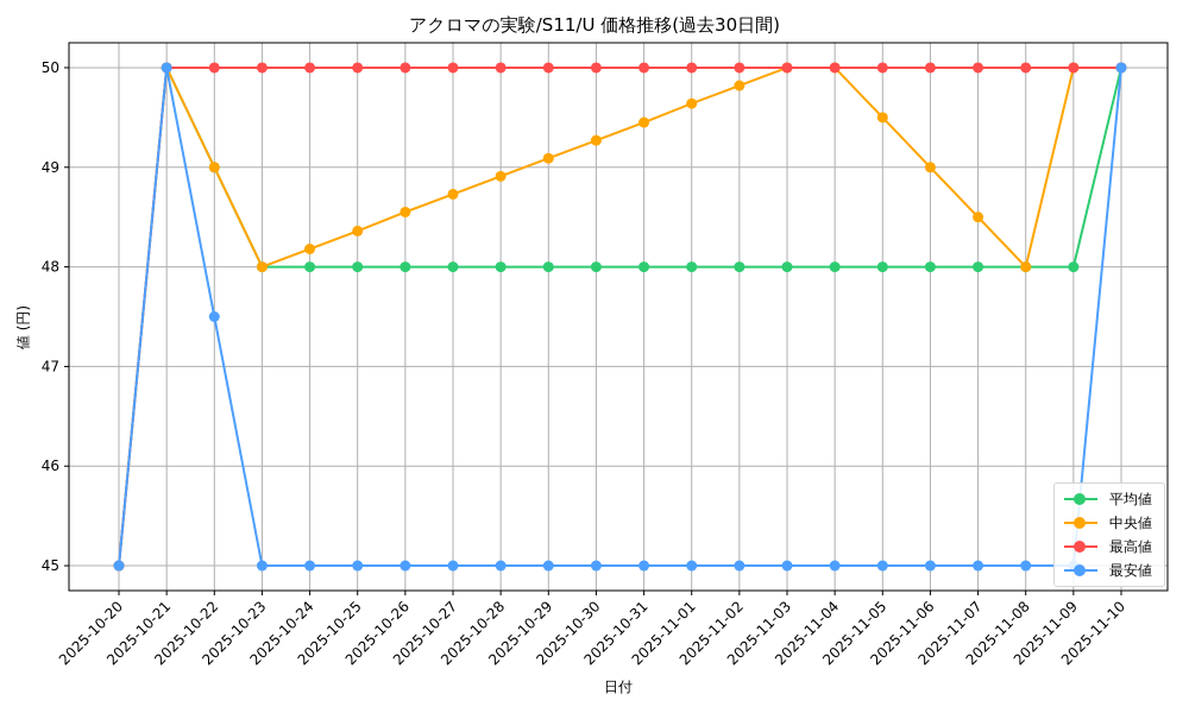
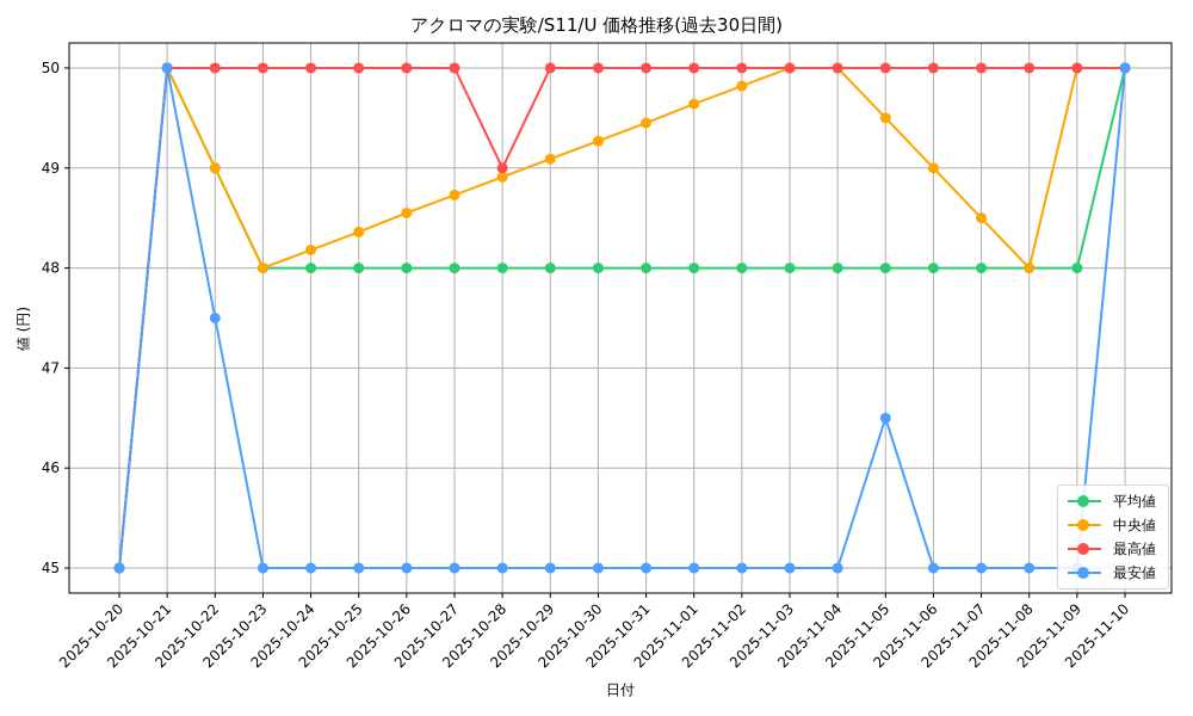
最高値/2025-10-28: 50 -> 49
最安値/2025-11-05: 45.0 -> 46.5
